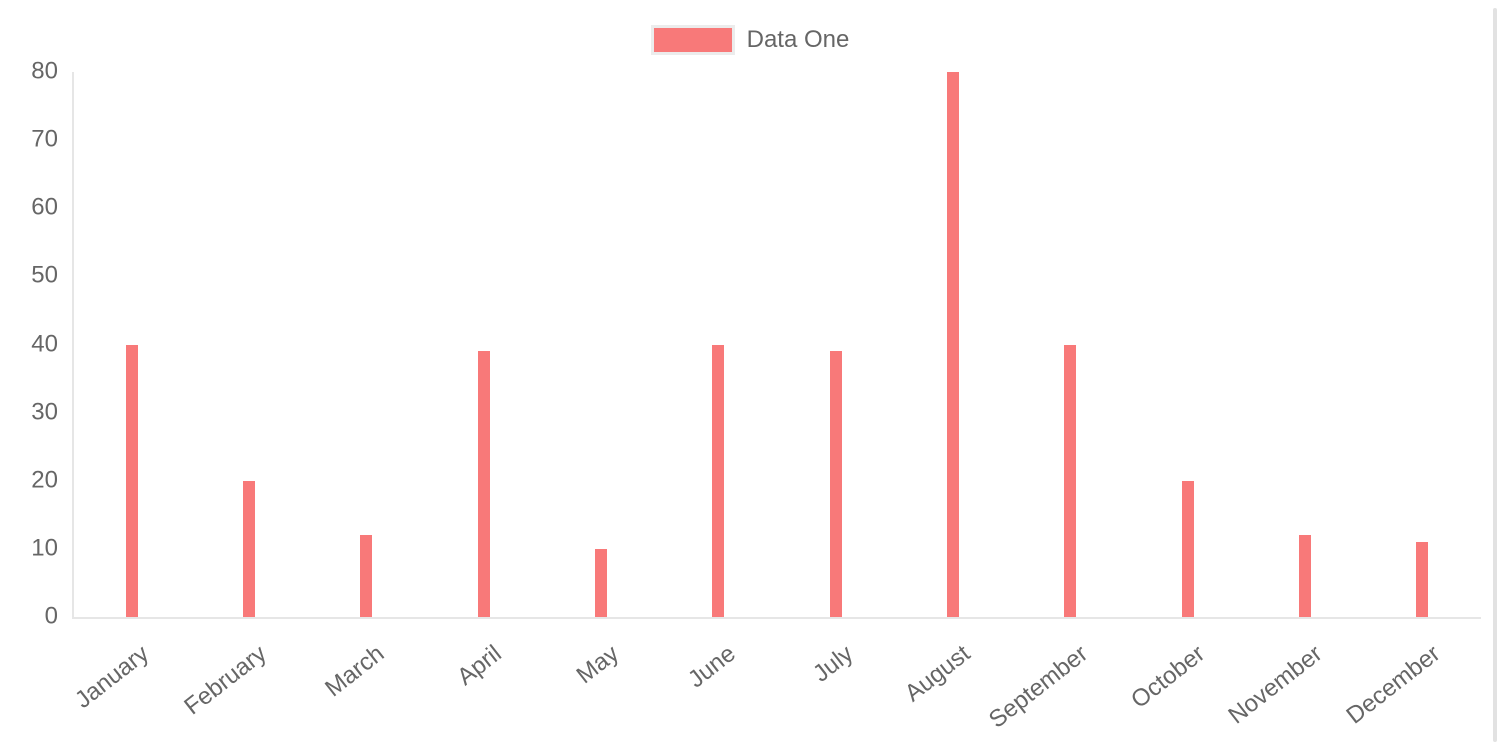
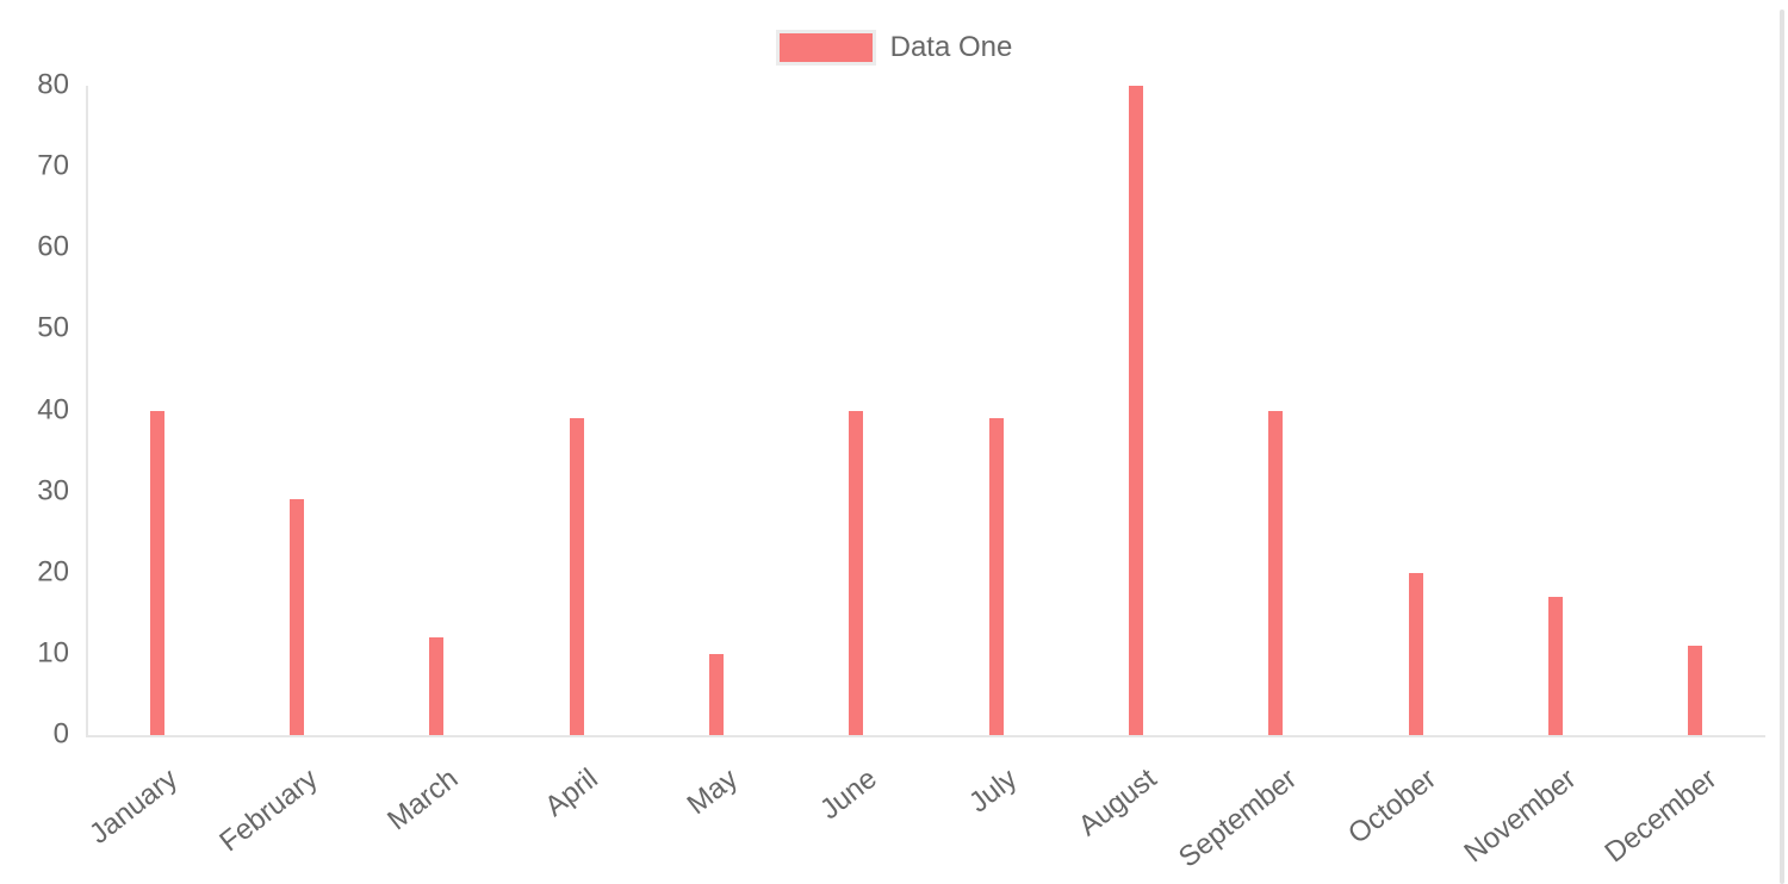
February: 20 -> 29
November: 12 -> 17
